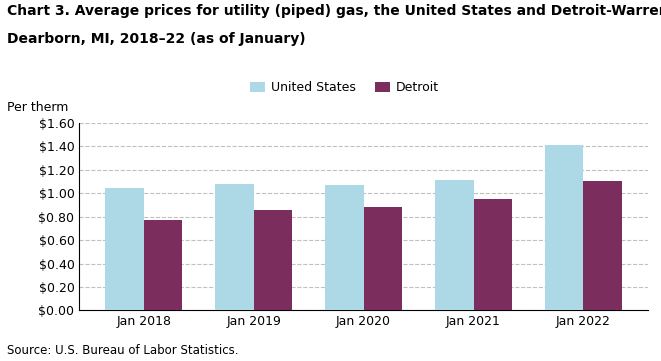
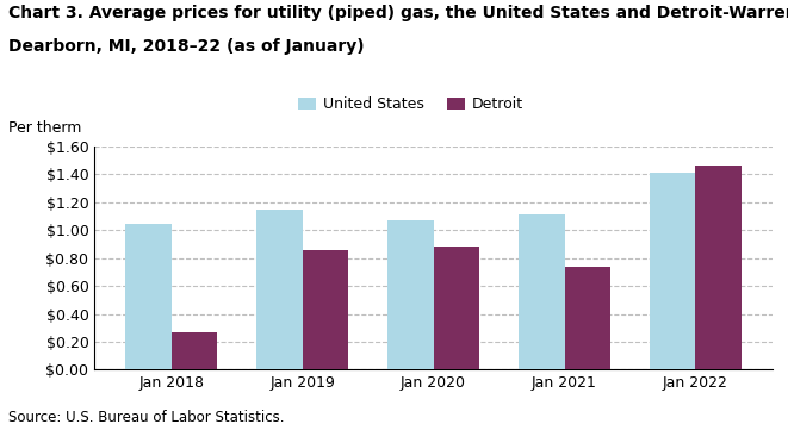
Detroit/Jan 2018: $0.77 -> $0.27
United States/Jan 2019: $1.08 -> $1.15
Detroit/Jan 2021: $0.95 -> $0.74
Detroit/Jan 2022: $1.10 -> $1.46
